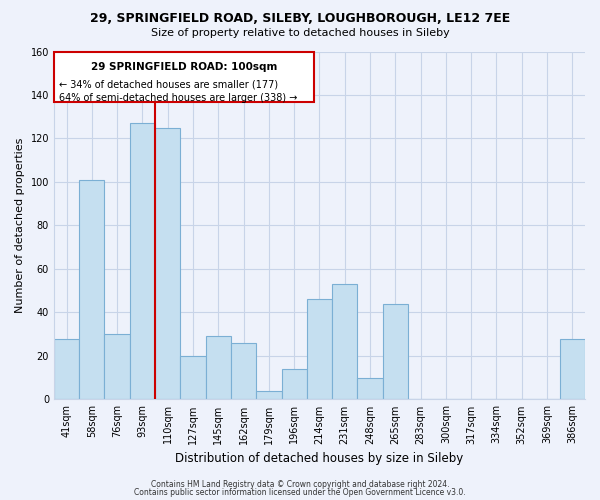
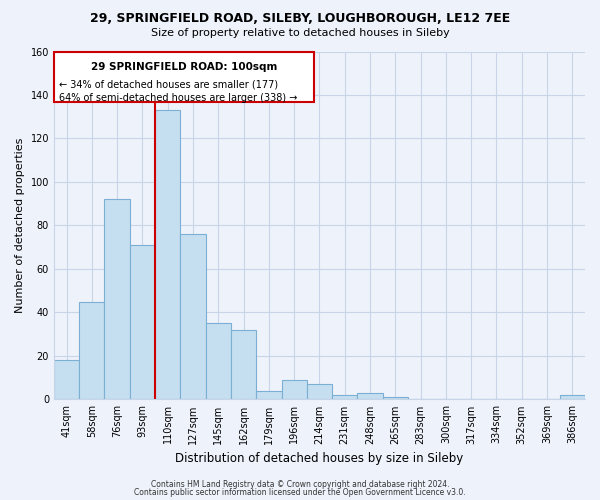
41sqm: 28 -> 18
58sqm: 101 -> 45
76sqm: 30 -> 92
93sqm: 127 -> 71
110sqm: 125 -> 133
127sqm: 20 -> 76
145sqm: 29 -> 35
162sqm: 26 -> 32
196sqm: 14 -> 9
214sqm: 46 -> 7
231sqm: 53 -> 2
248sqm: 10 -> 3
265sqm: 44 -> 1
386sqm: 28 -> 2
